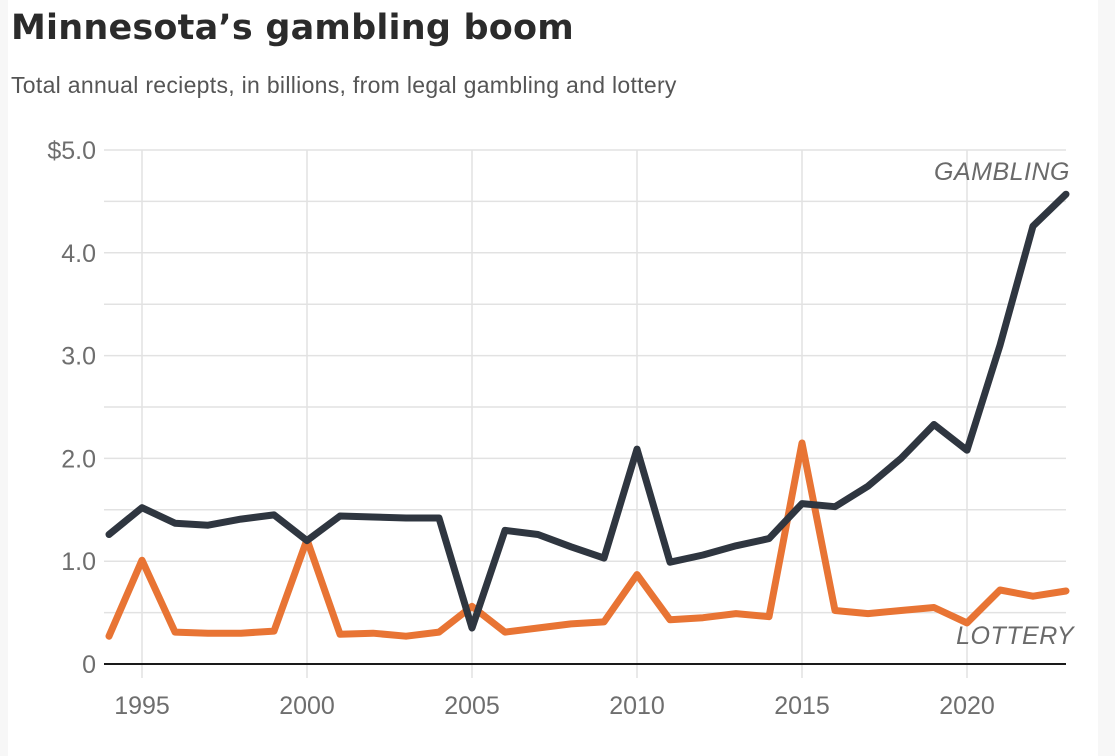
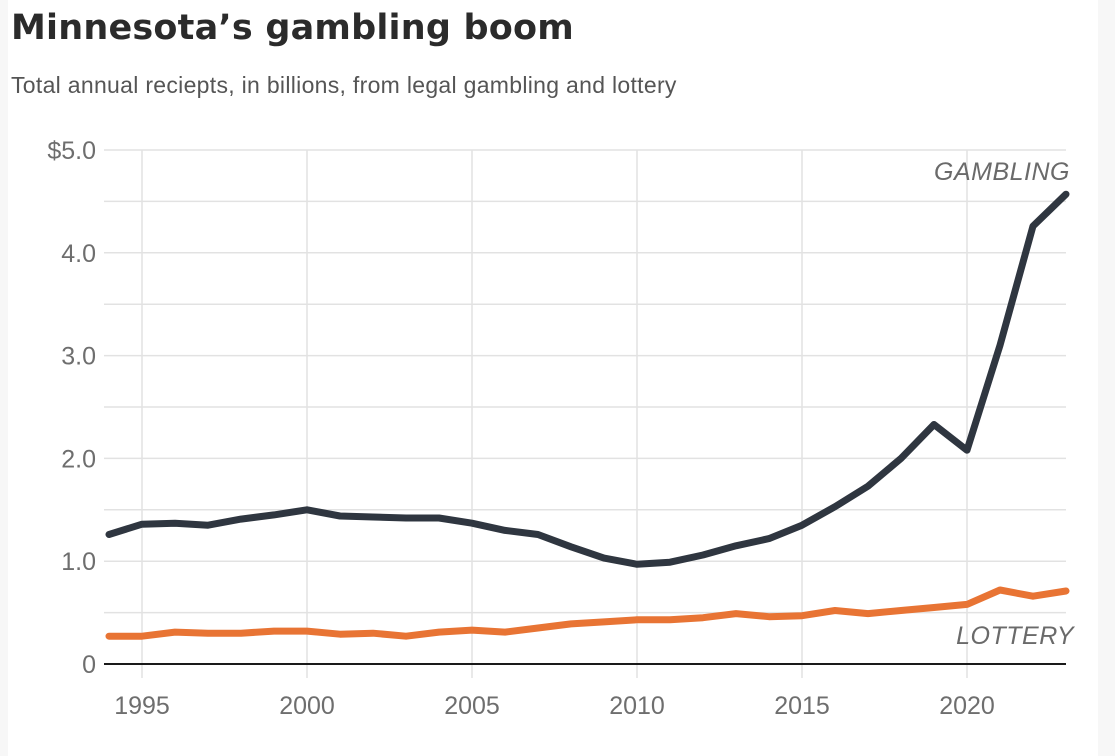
GAMBLING/1995: $1.52 -> $1.36
LOTTERY/1995: $1.01 -> $0.27
GAMBLING/2000: $1.20 -> $1.50
LOTTERY/2000: $1.21 -> $0.32
GAMBLING/2005: $0.35 -> $1.37
LOTTERY/2005: $0.56 -> $0.33
GAMBLING/2010: $2.09 -> $0.97
LOTTERY/2010: $0.87 -> $0.43
GAMBLING/2015: $1.56 -> $1.35
LOTTERY/2015: $2.15 -> $0.47
LOTTERY/2020: $0.40 -> $0.58
